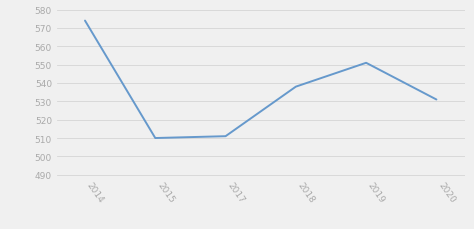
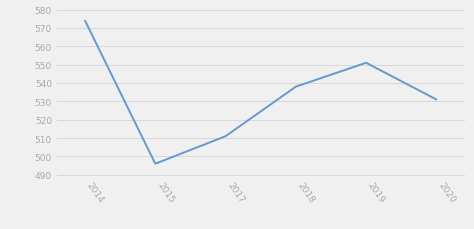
2015: 510 -> 496
